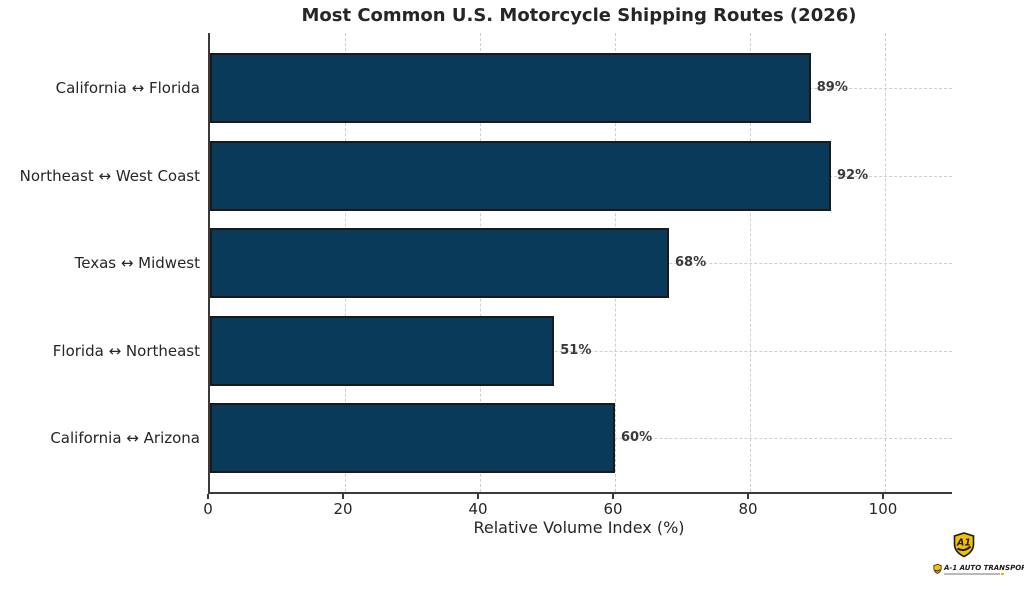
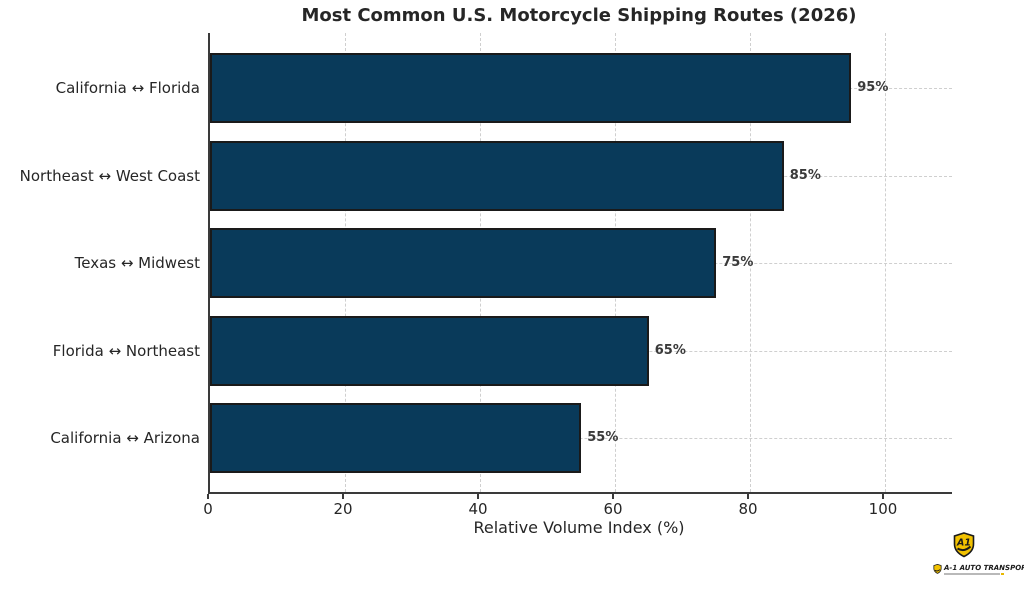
California ↔ Florida: 89% -> 95%
Northeast ↔ West Coast: 92% -> 85%
Texas ↔ Midwest: 68% -> 75%
Florida ↔ Northeast: 51% -> 65%
California ↔ Arizona: 60% -> 55%
